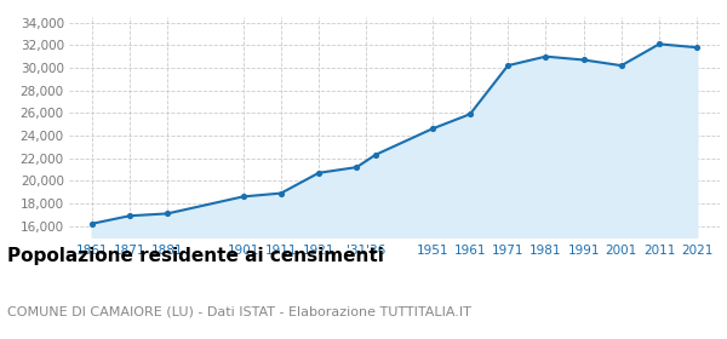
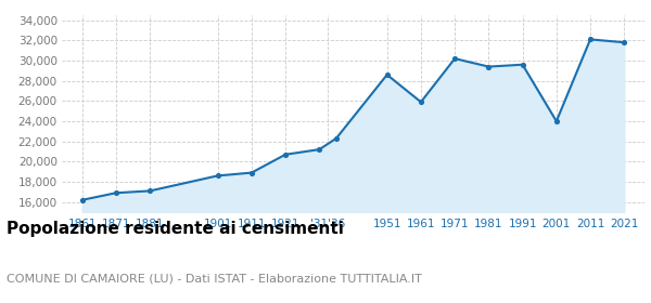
1951: 24,600 -> 28,600
1981: 31,000 -> 29,400
1991: 30,700 -> 29,600
2001: 30,200 -> 24,000
